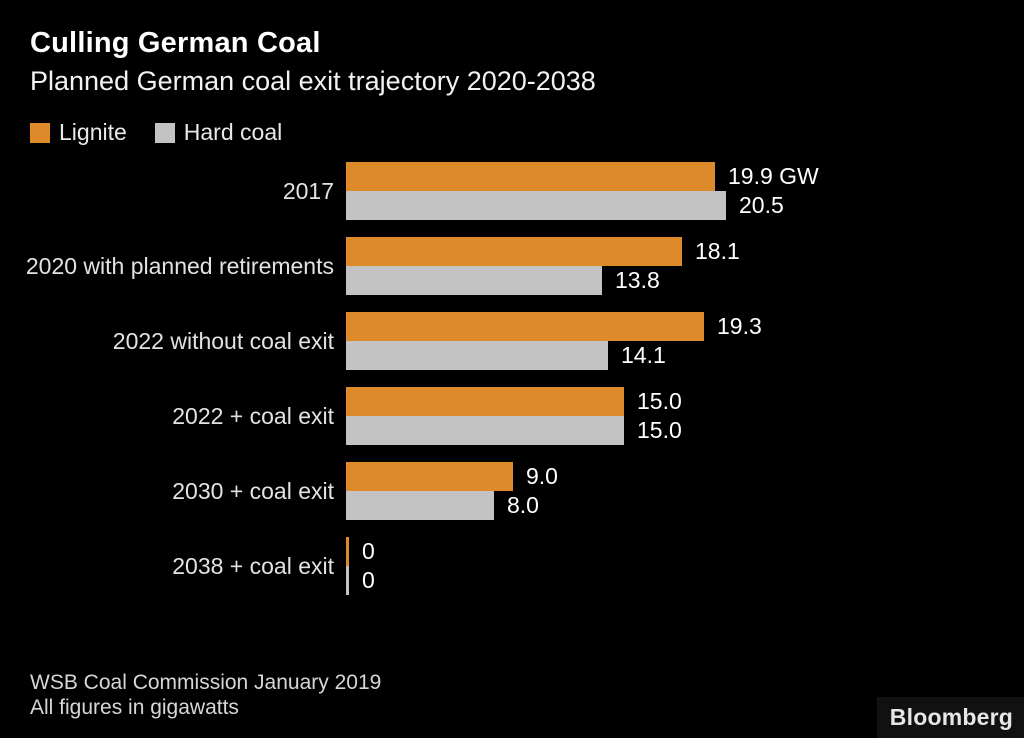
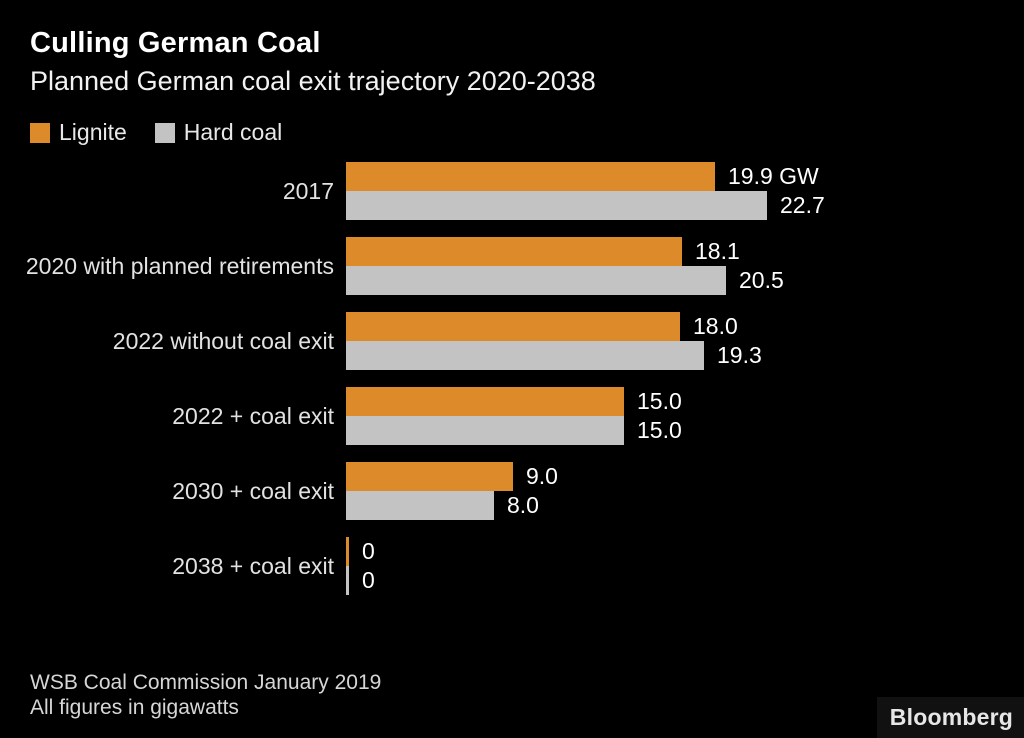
Hard coal/2017: 20.5 -> 22.7
Hard coal/2020 with planned retirements: 13.8 -> 20.5
Lignite/2022 without coal exit: 19.3 -> 18.0
Hard coal/2022 without coal exit: 14.1 -> 19.3
